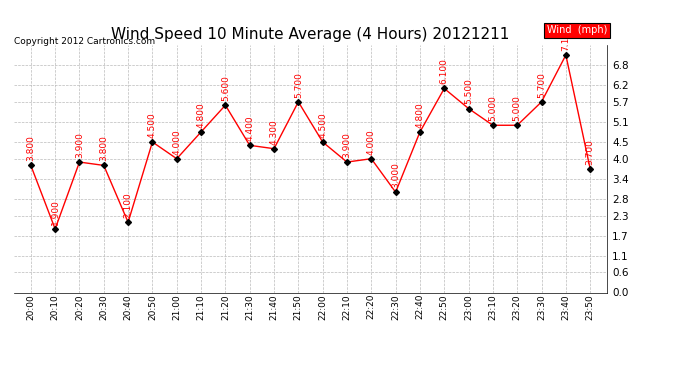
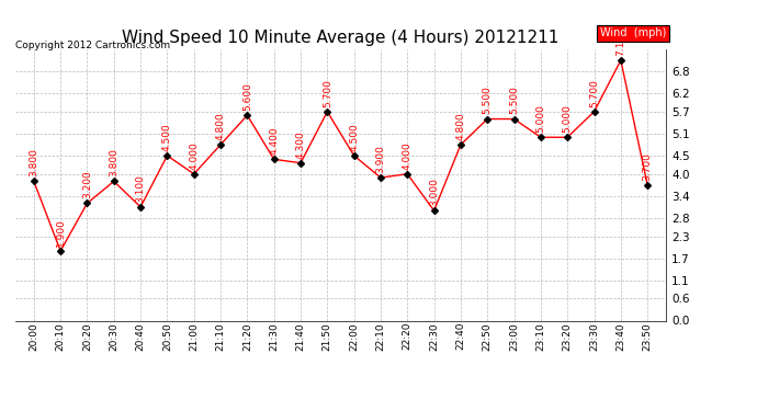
20:20: 3.900 -> 3.200
20:40: 2.100 -> 3.100
22:50: 6.100 -> 5.500
